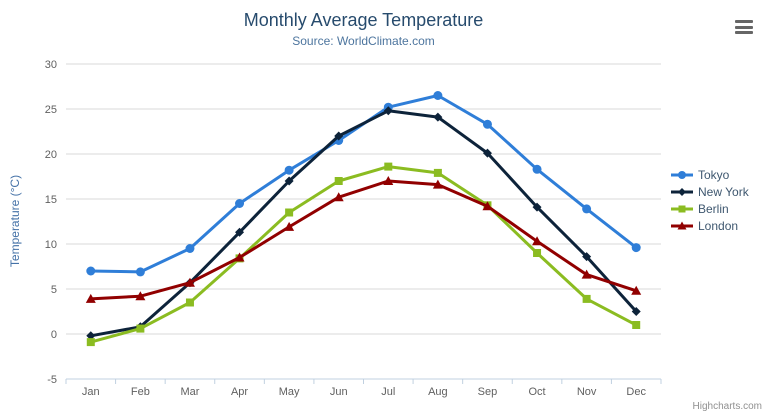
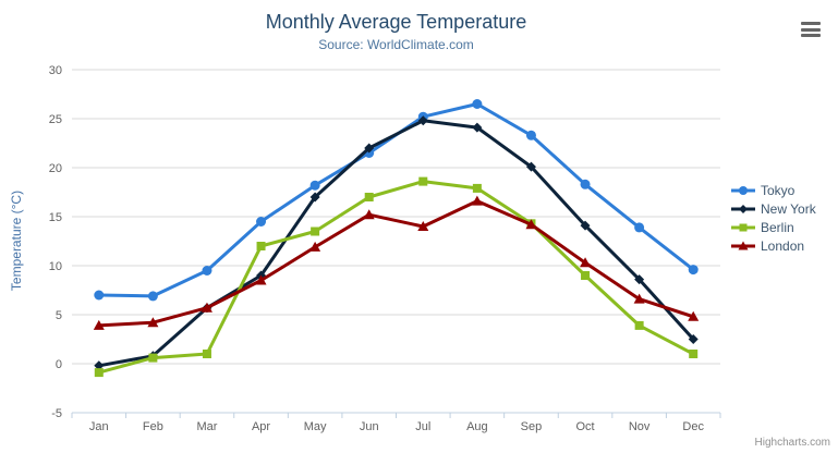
Berlin/Mar: 4 -> 1
New York/Apr: 11 -> 9
Berlin/Apr: 8 -> 12
London/Jul: 17 -> 14
